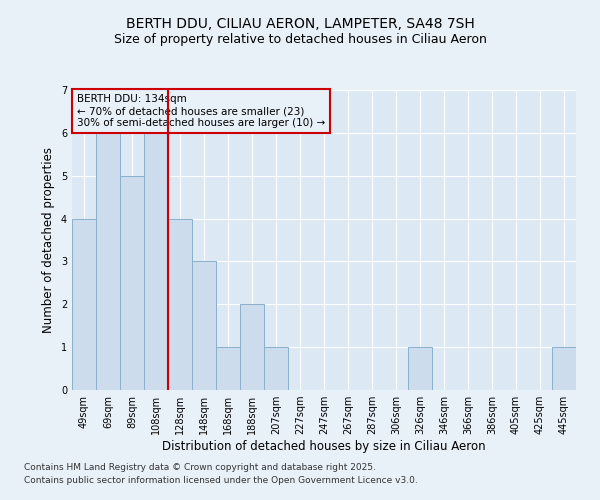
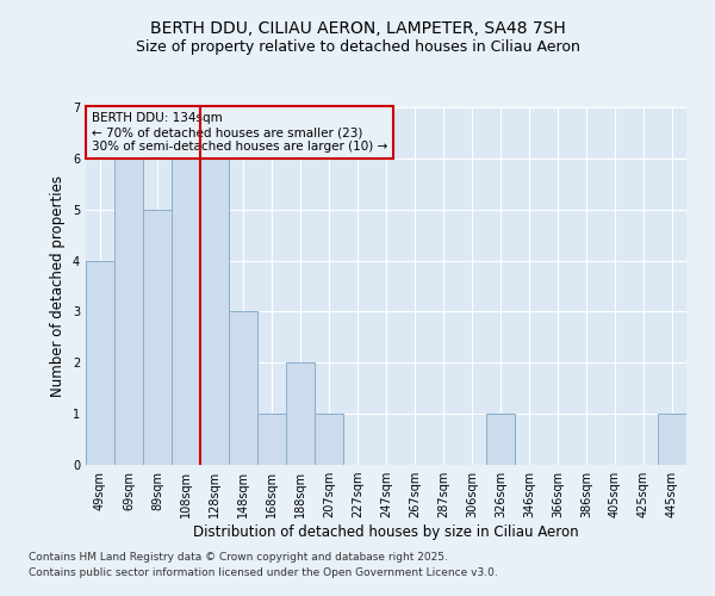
128sqm: 4 -> 6
